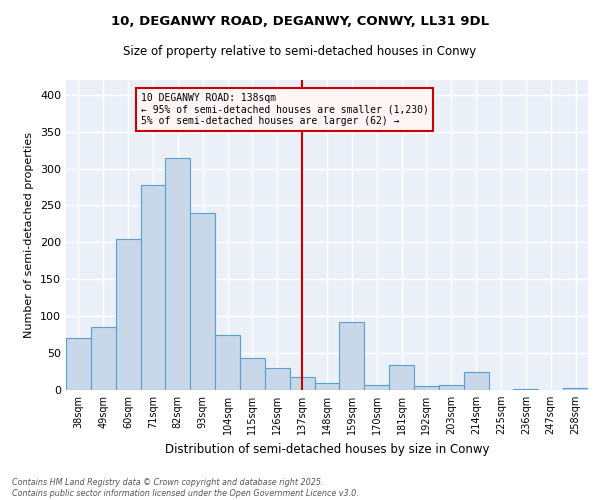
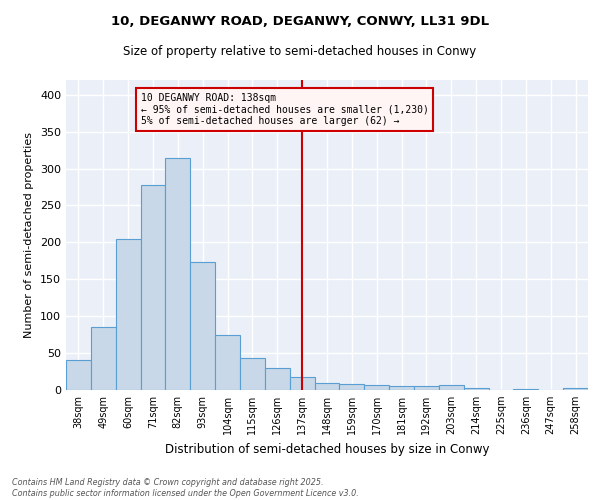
38sqm: 70 -> 40
93sqm: 240 -> 173
159sqm: 92 -> 8
181sqm: 34 -> 6
214sqm: 24 -> 3
